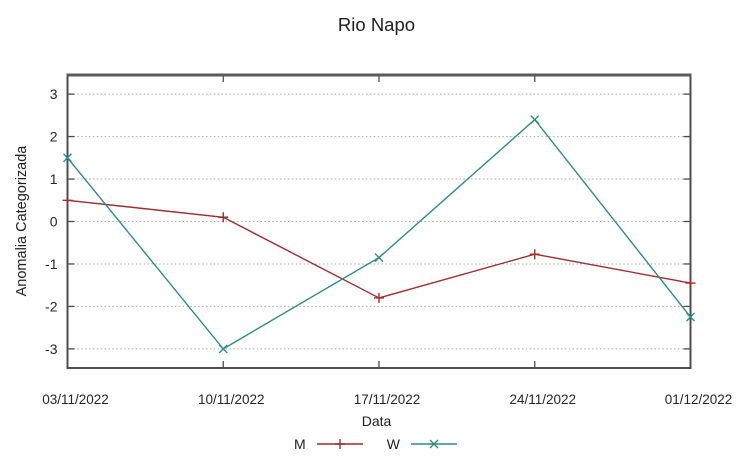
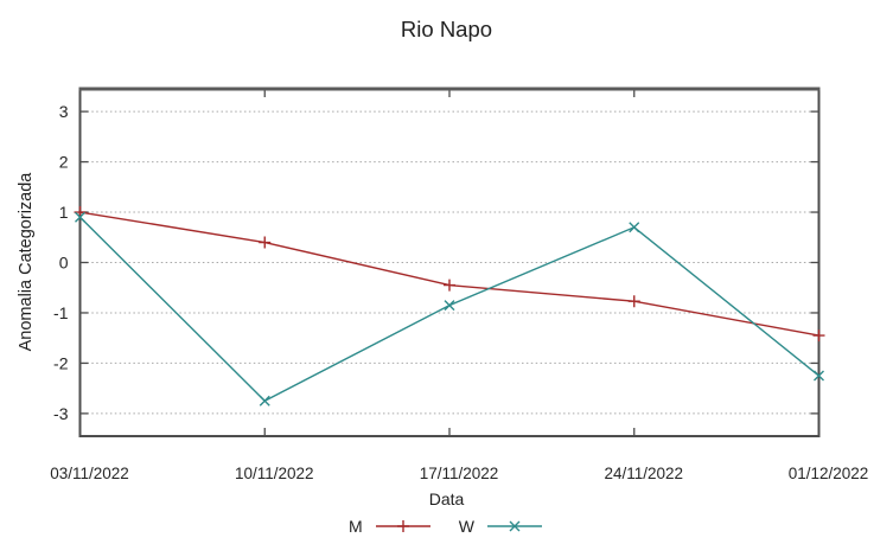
M/03/11/2022: 0.5 -> 1.0
W/03/11/2022: 1.5 -> 0.9
M/10/11/2022: 0.1 -> 0.4
W/10/11/2022: -3.0 -> -2.8
M/17/11/2022: -1.8 -> -0.5
W/24/11/2022: 2.4 -> 0.7
